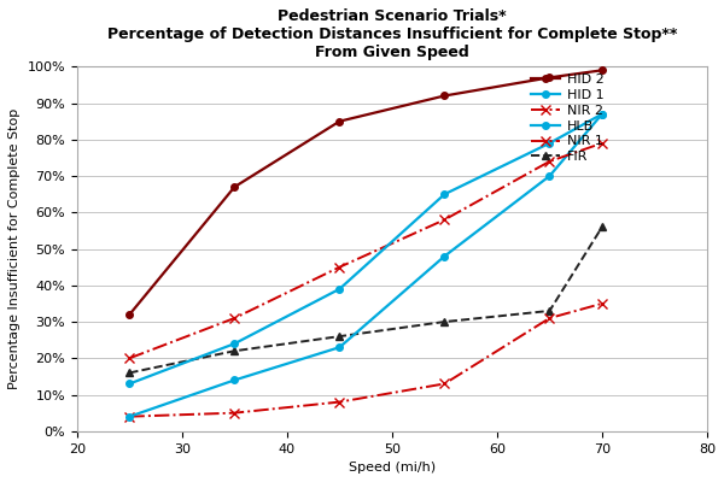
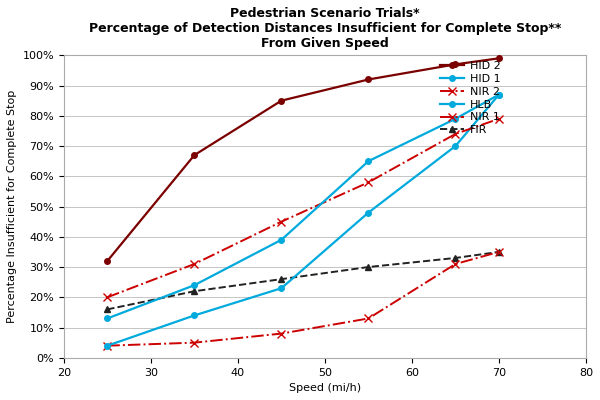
FIR/70: 56% -> 35%
